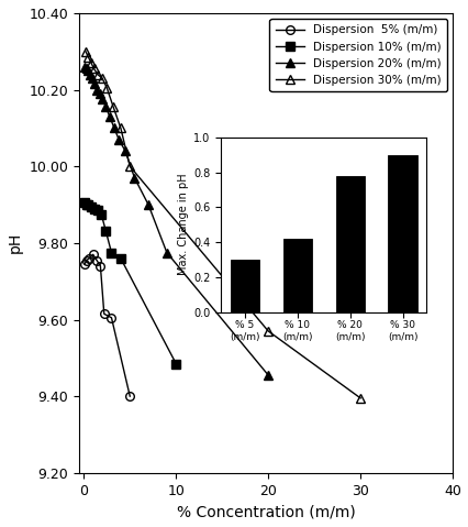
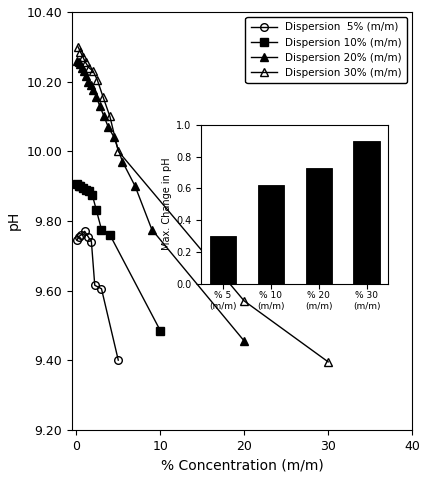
% 10 (m/m): 0.42 -> 0.62
% 20 (m/m): 0.78 -> 0.73
